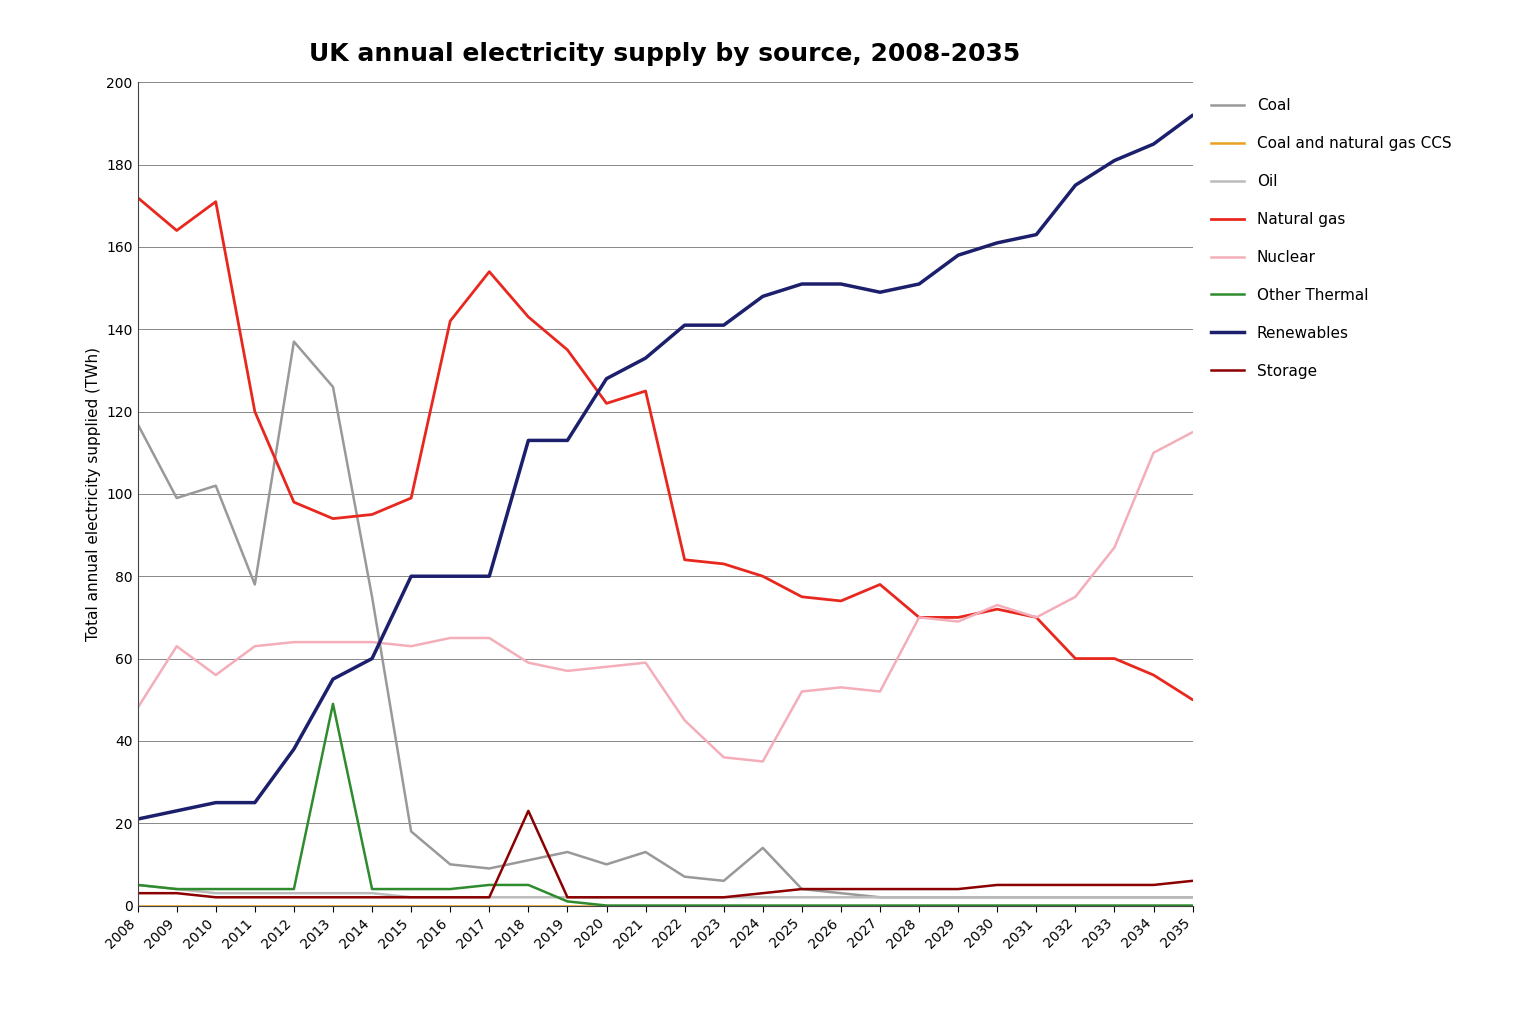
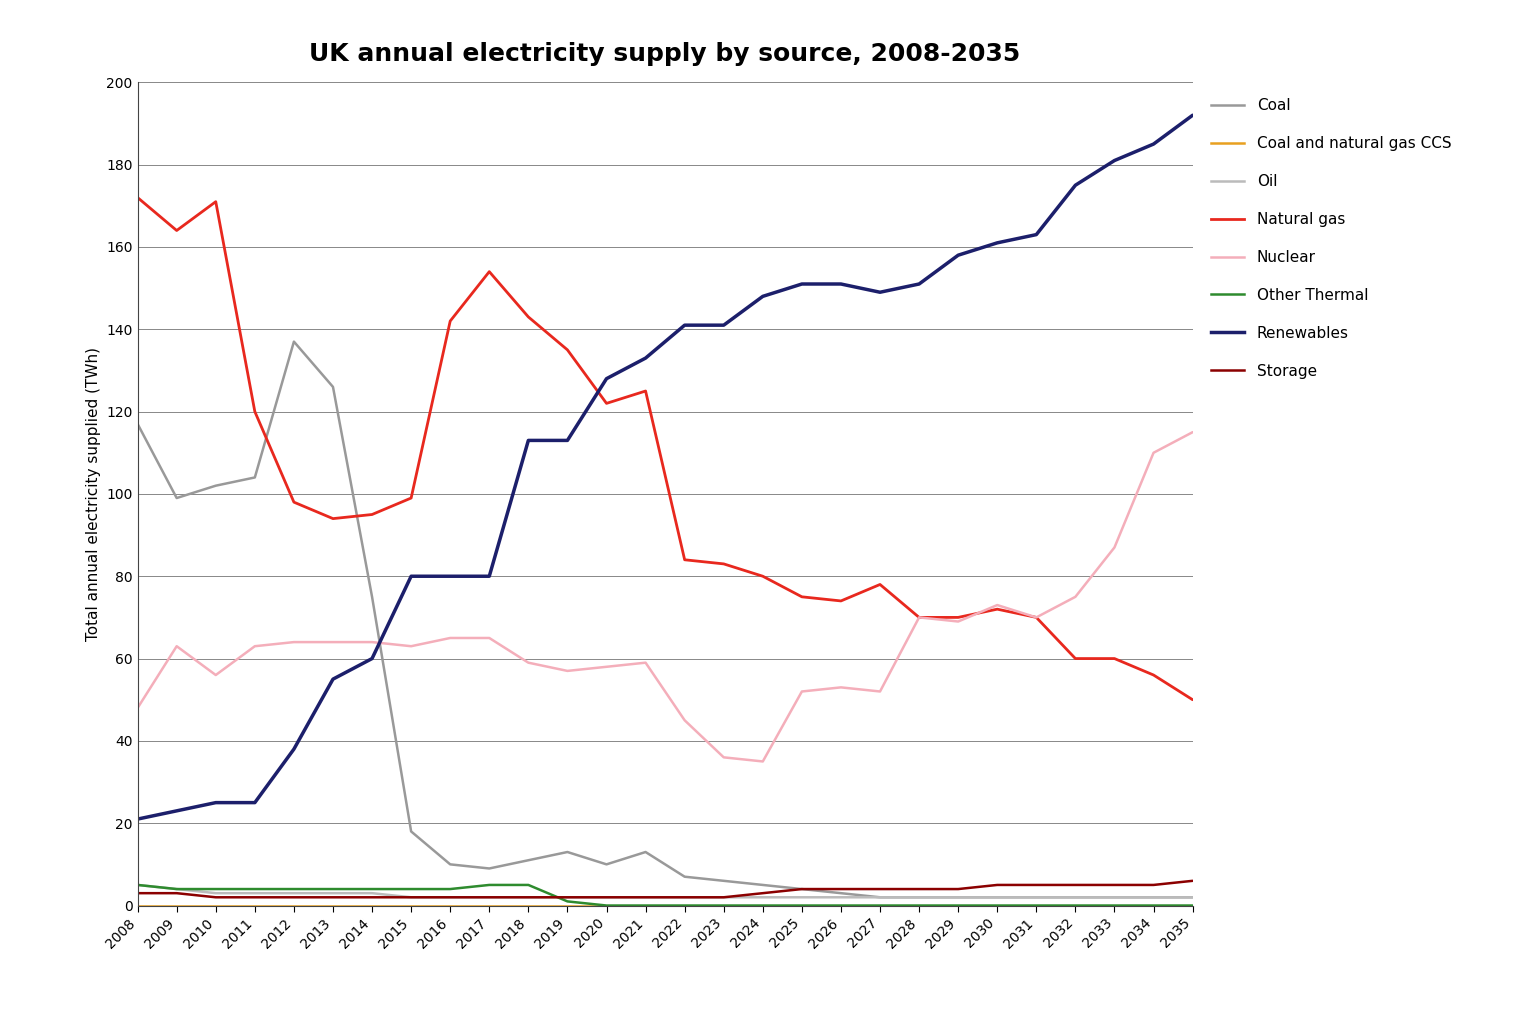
Coal/2011: 78 -> 104
Other Thermal/2013: 49 -> 4
Storage/2018: 23 -> 2
Coal/2024: 14 -> 5
